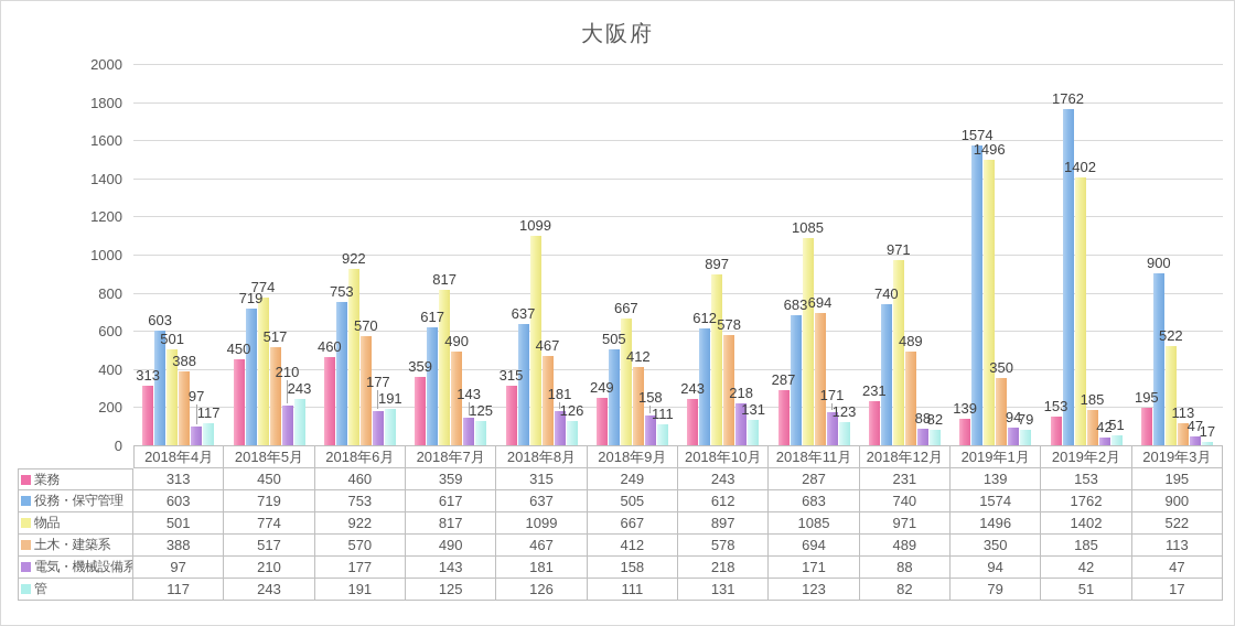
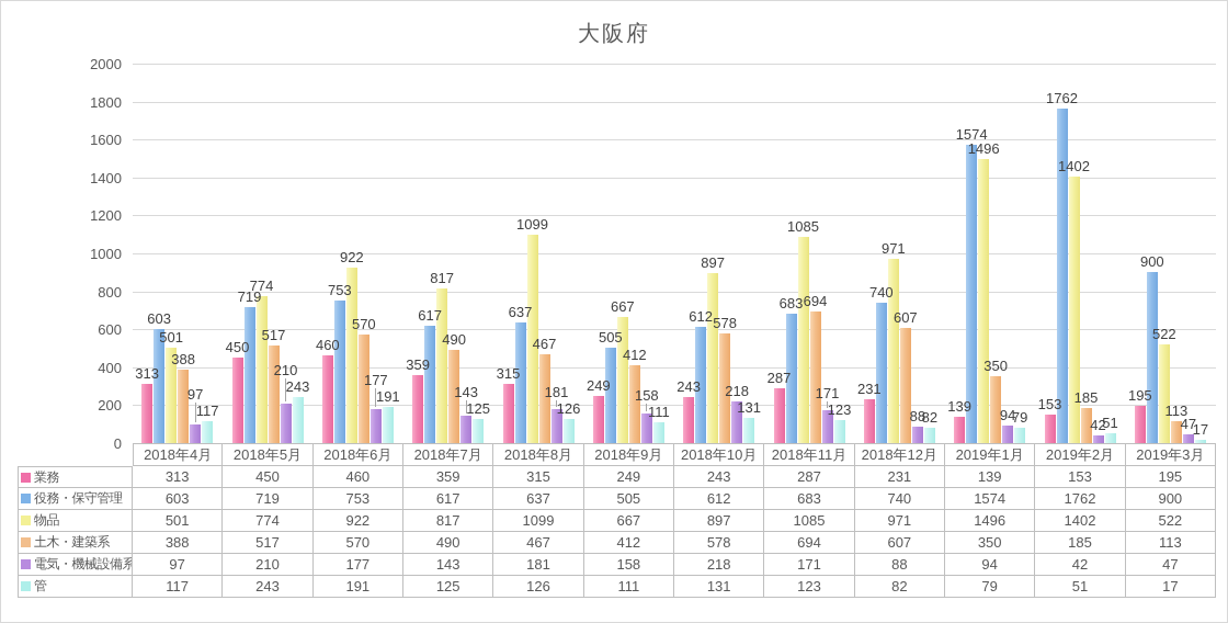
土木・建築系/2018年12月: 489 -> 607
